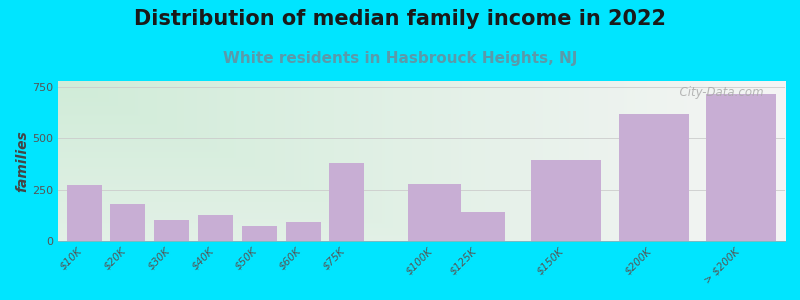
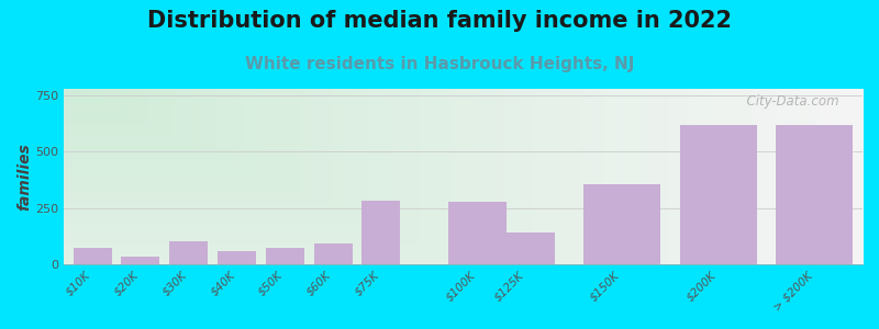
$10K: 275 -> 75
$20K: 180 -> 35
$40K: 125 -> 60
$75K: 380 -> 285
$150K: 395 -> 355
> $200K: 715 -> 620
